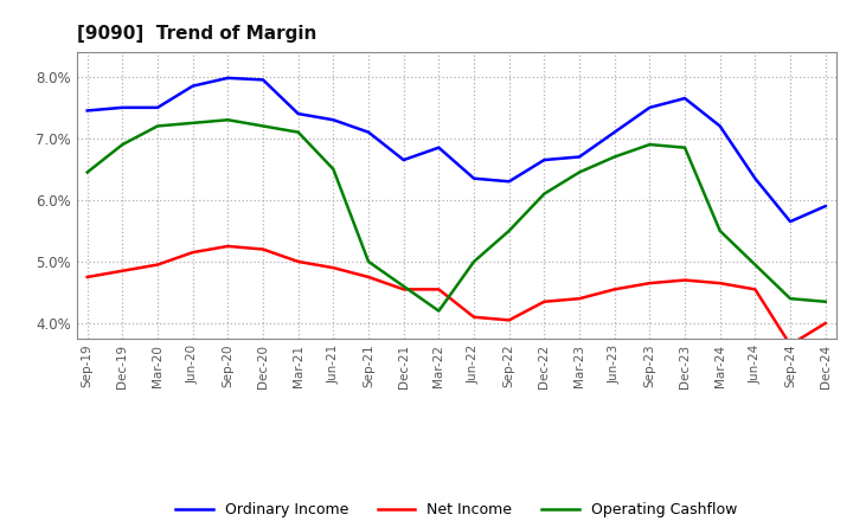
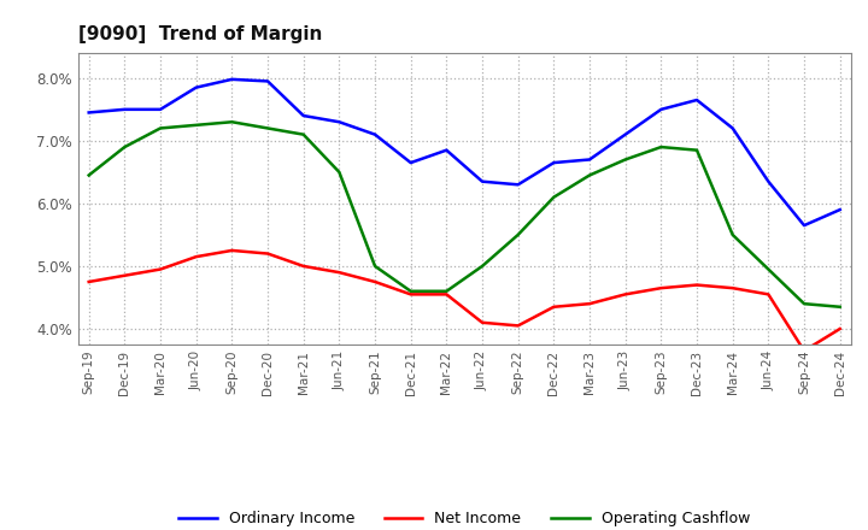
Operating Cashflow/Mar-22: 4.20% -> 4.60%
